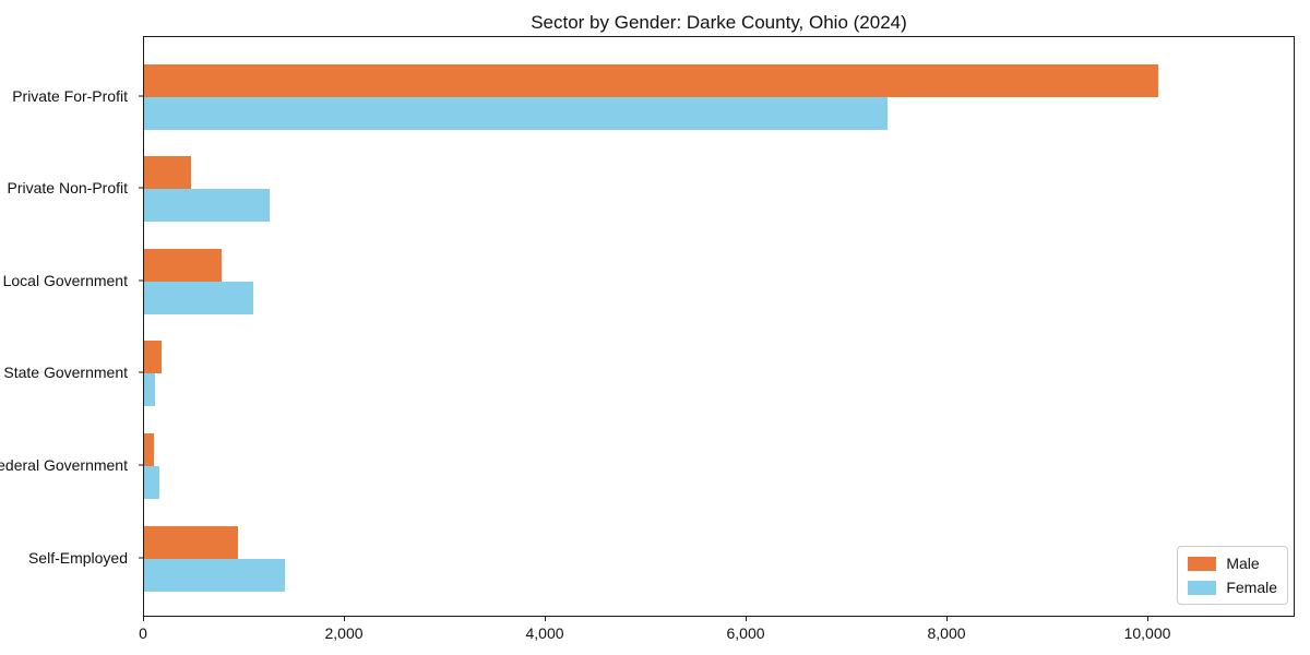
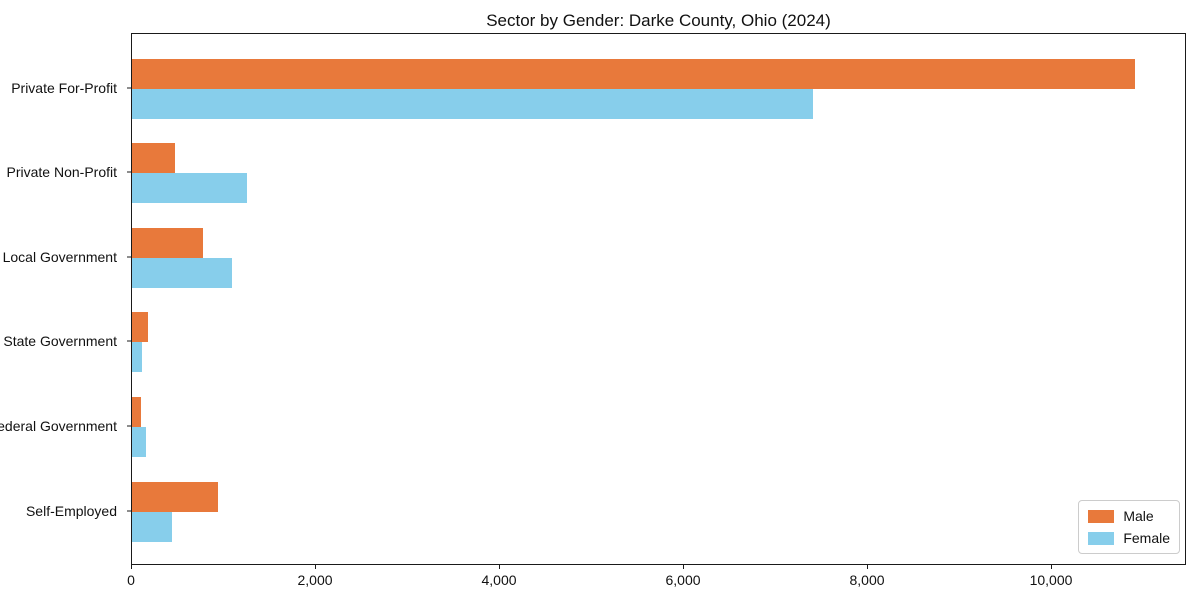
Male/Private For-Profit: 10100 -> 10900
Female/Self-Employed: 1400 -> 400
